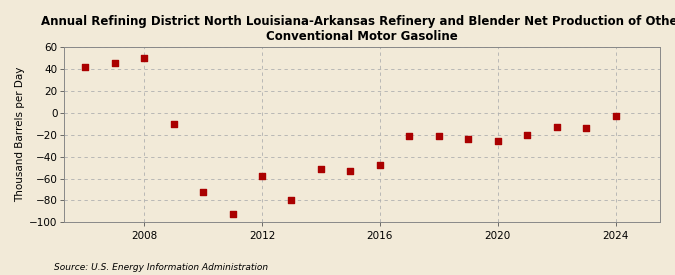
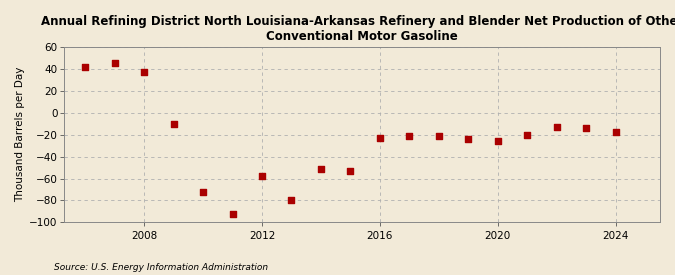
2008: 50 -> 37
2016: -48 -> -23
2024: -3 -> -18
